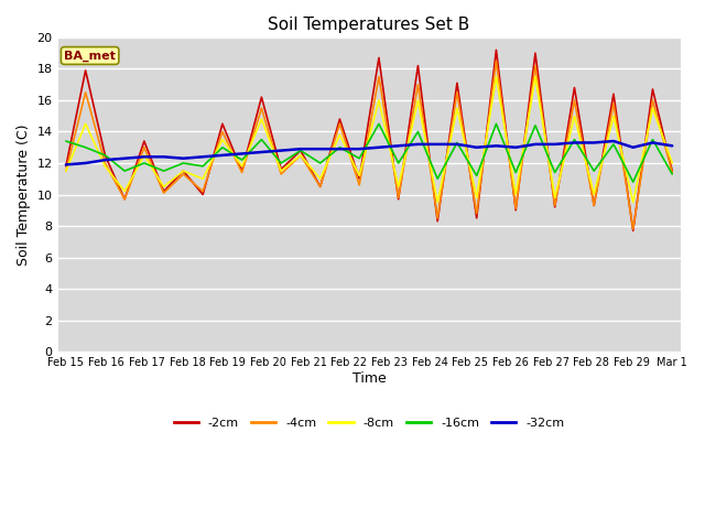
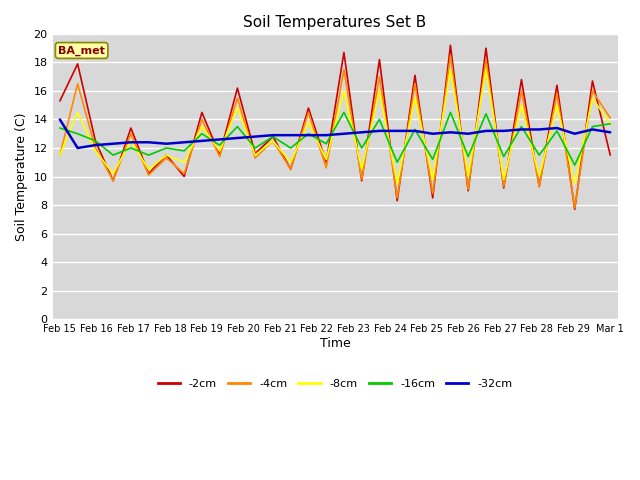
-2cm/Feb 15: 11.8 -> 15.3
-32cm/Feb 15: 11.9 -> 14.0
-4cm/Mar 1: 11.4 -> 14.1
-8cm/Mar 1: 12.0 -> 13.7
-16cm/Mar 1: 11.3 -> 13.7
